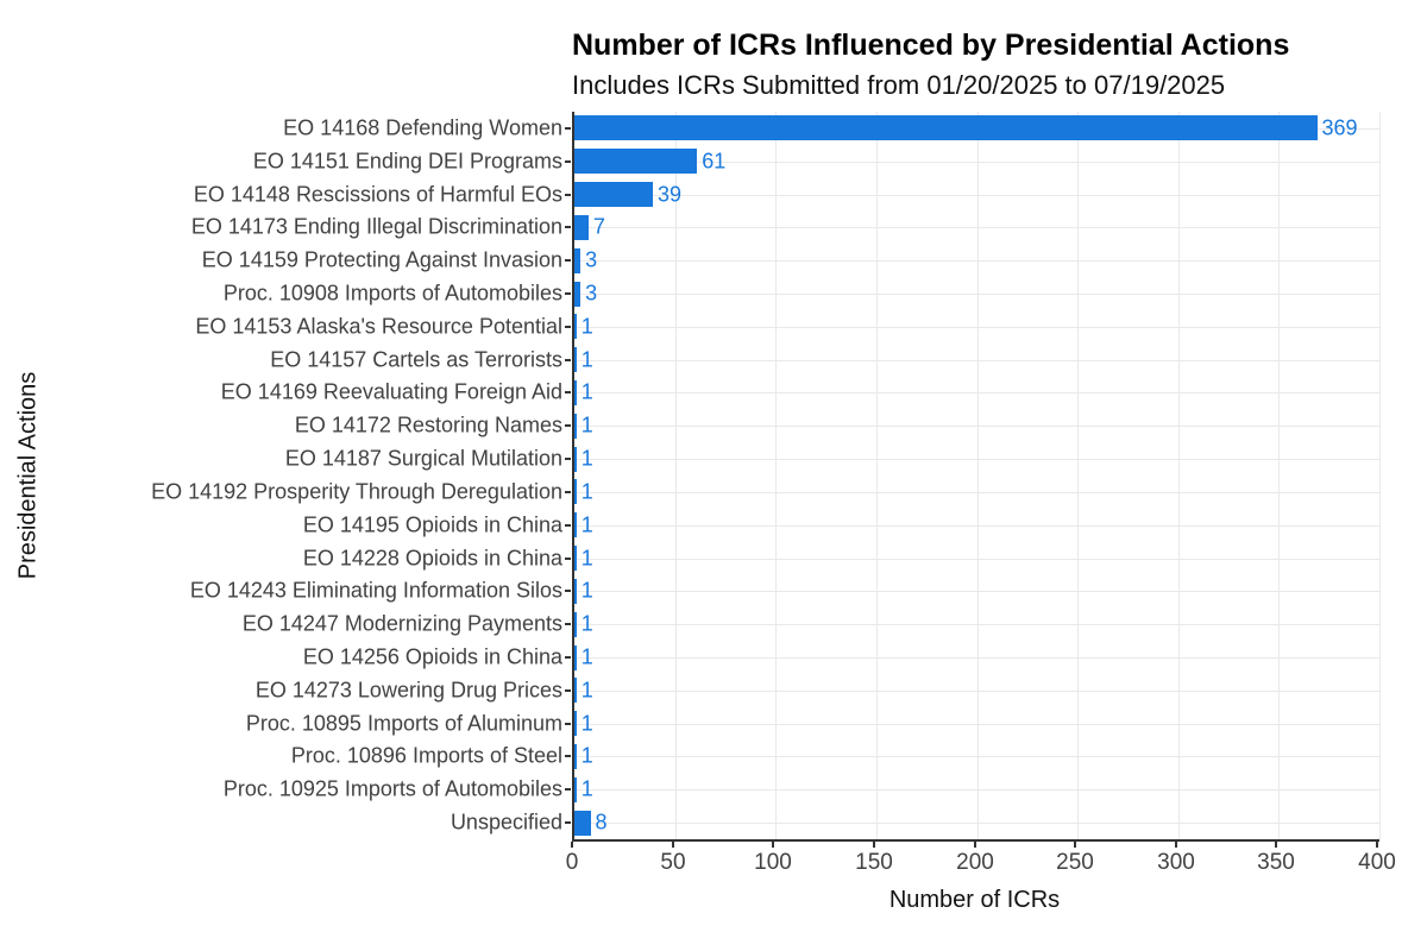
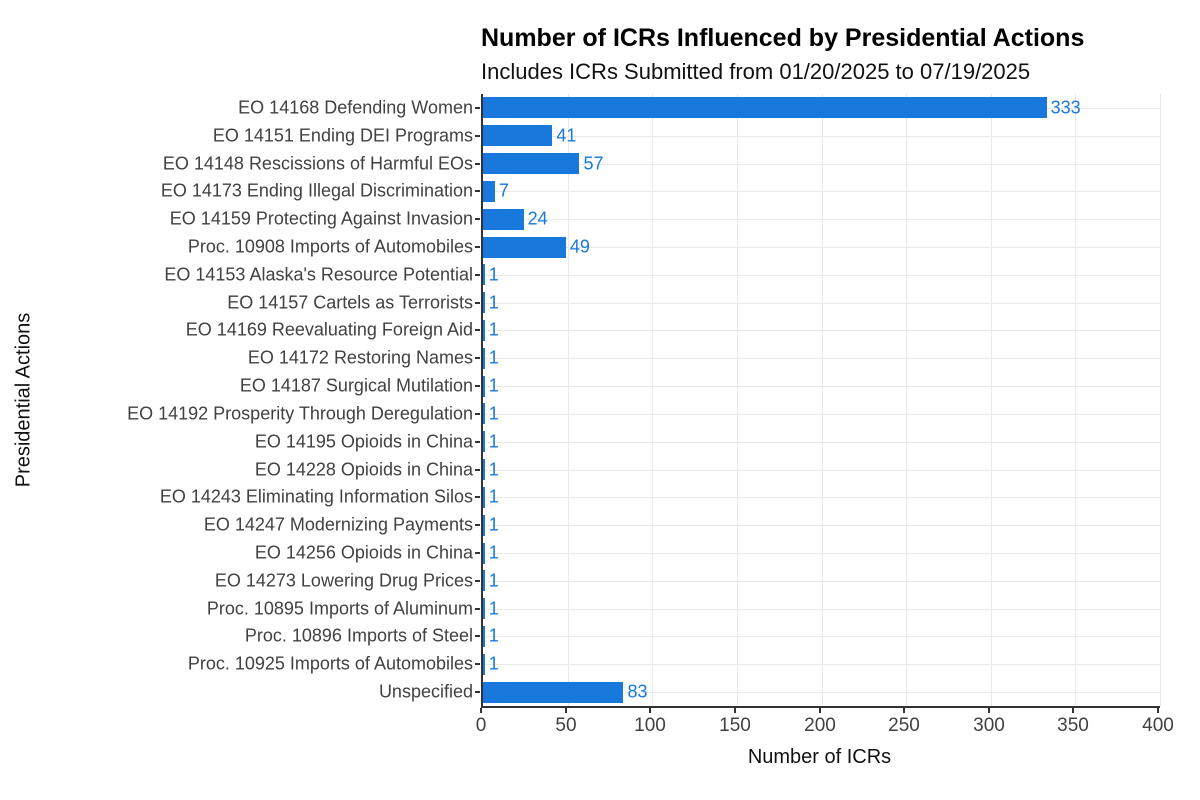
EO 14168 Defending Women: 369 -> 333
EO 14151 Ending DEI Programs: 61 -> 41
EO 14148 Rescissions of Harmful EOs: 39 -> 57
EO 14159 Protecting Against Invasion: 3 -> 24
Proc. 10908 Imports of Automobiles: 3 -> 49
Unspecified: 8 -> 83
